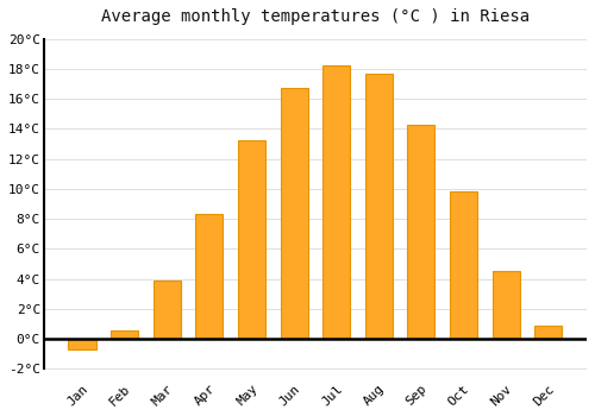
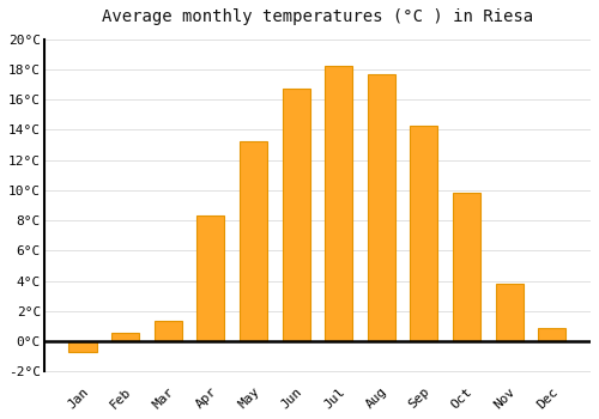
Mar: 3.9°C -> 1.4°C
Nov: 4.5°C -> 3.8°C
